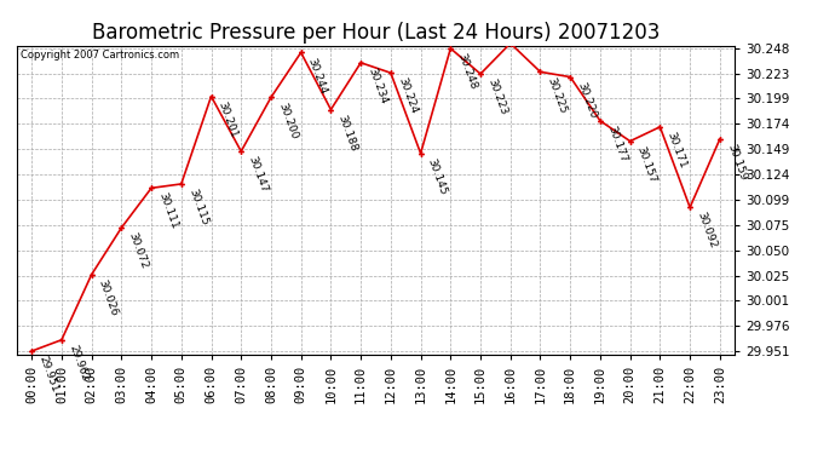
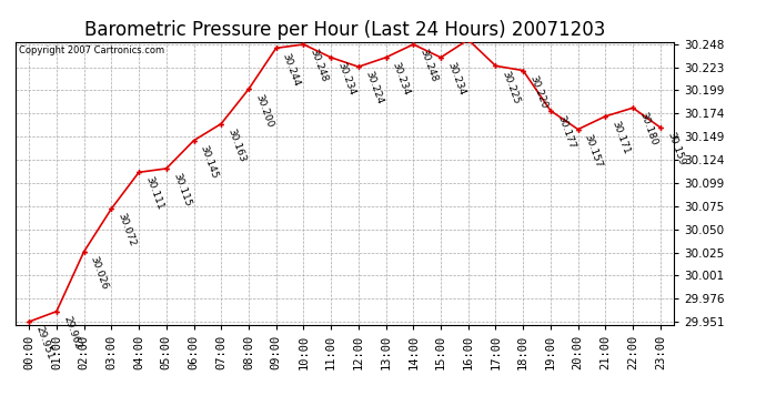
06:00: 30.201 -> 30.145
07:00: 30.147 -> 30.163
10:00: 30.188 -> 30.248
13:00: 30.145 -> 30.234
15:00: 30.223 -> 30.234
22:00: 30.092 -> 30.180
